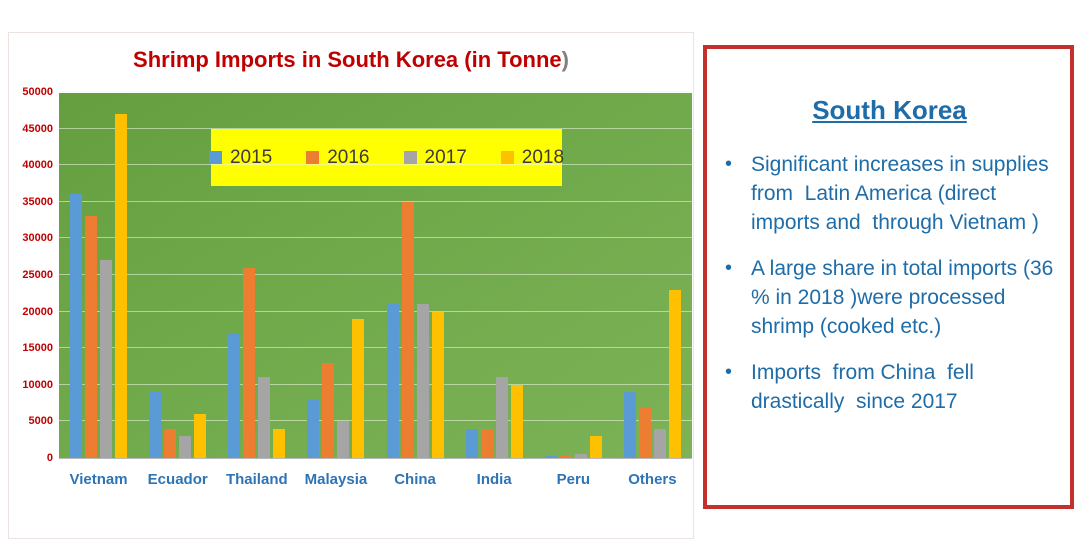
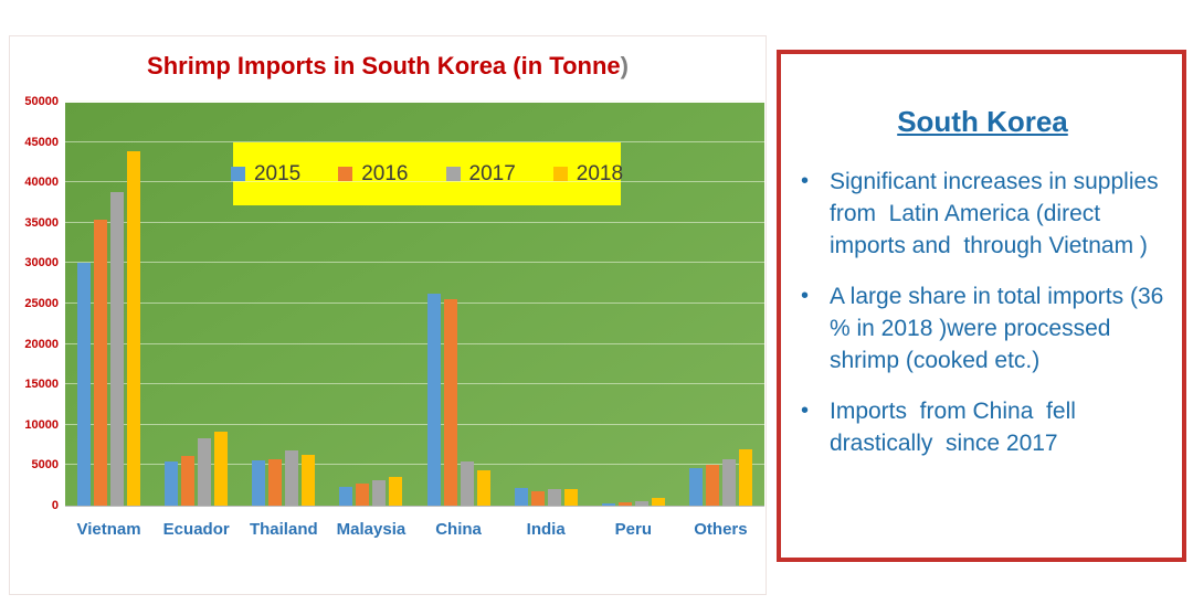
2015/Vietnam: 36000 -> 30000
2016/Vietnam: 33000 -> 35000
2017/Vietnam: 27000 -> 39000
2018/Vietnam: 47000 -> 44000
2015/Ecuador: 9000 -> 6000
2016/Ecuador: 4000 -> 6000
2017/Ecuador: 3000 -> 8000
2018/Ecuador: 6000 -> 9000
2015/Thailand: 17000 -> 6000
2016/Thailand: 26000 -> 6000
2017/Thailand: 11000 -> 7000
2018/Thailand: 4000 -> 6000
2015/Malaysia: 8000 -> 2000
2016/Malaysia: 13000 -> 3000
2017/Malaysia: 5000 -> 3000
2018/Malaysia: 19000 -> 4000
2015/China: 21000 -> 26000
2016/China: 35000 -> 26000
2017/China: 21000 -> 6000
2018/China: 20000 -> 4000
2015/India: 4000 -> 2000
2016/India: 4000 -> 2000
2017/India: 11000 -> 2000
2018/India: 10000 -> 2000
2018/Peru: 3000 -> 1000
2015/Others: 9000 -> 5000
2016/Others: 7000 -> 5000
2017/Others: 4000 -> 6000
2018/Others: 23000 -> 7000
